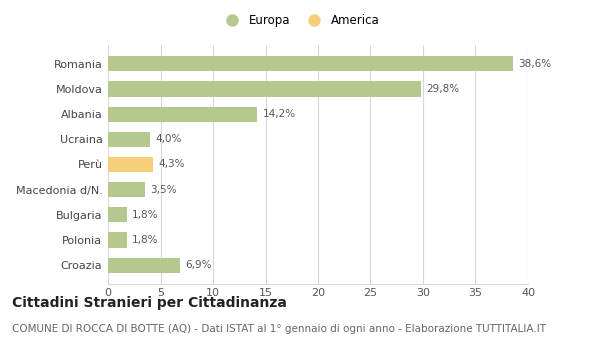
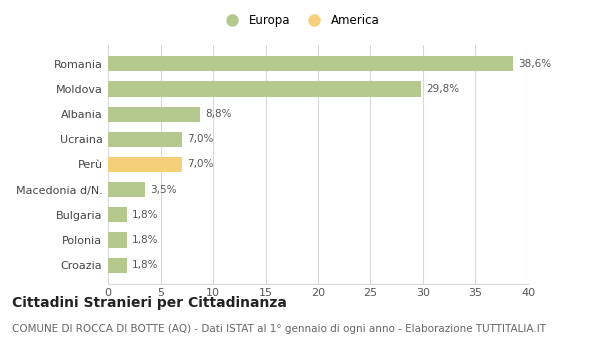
Albania: 14,2% -> 8,8%
Ucraina: 4,0% -> 7,0%
Perù: 4,3% -> 7,0%
Croazia: 6,9% -> 1,8%
